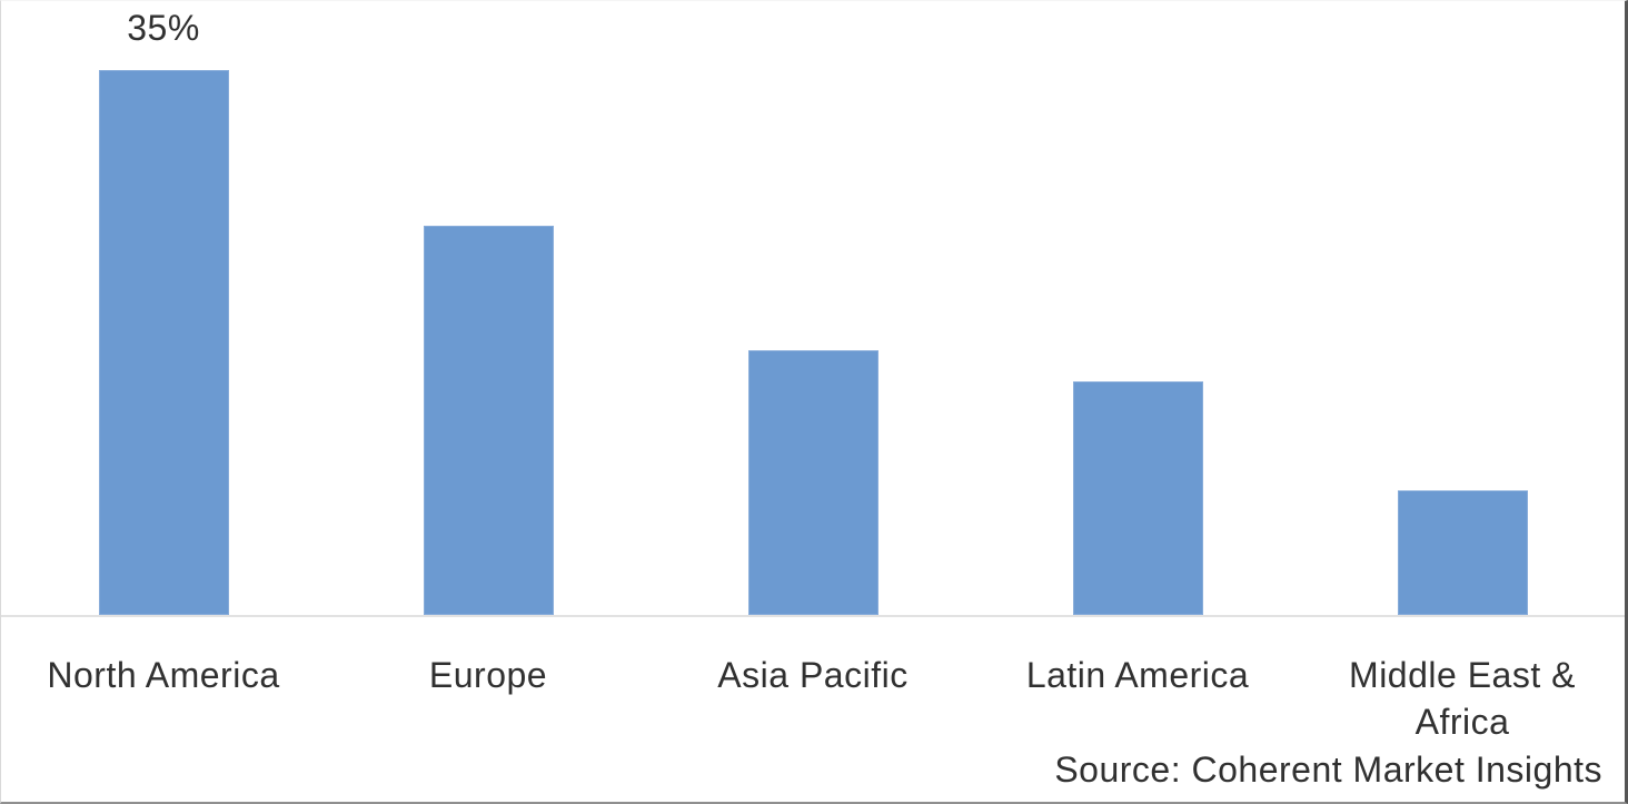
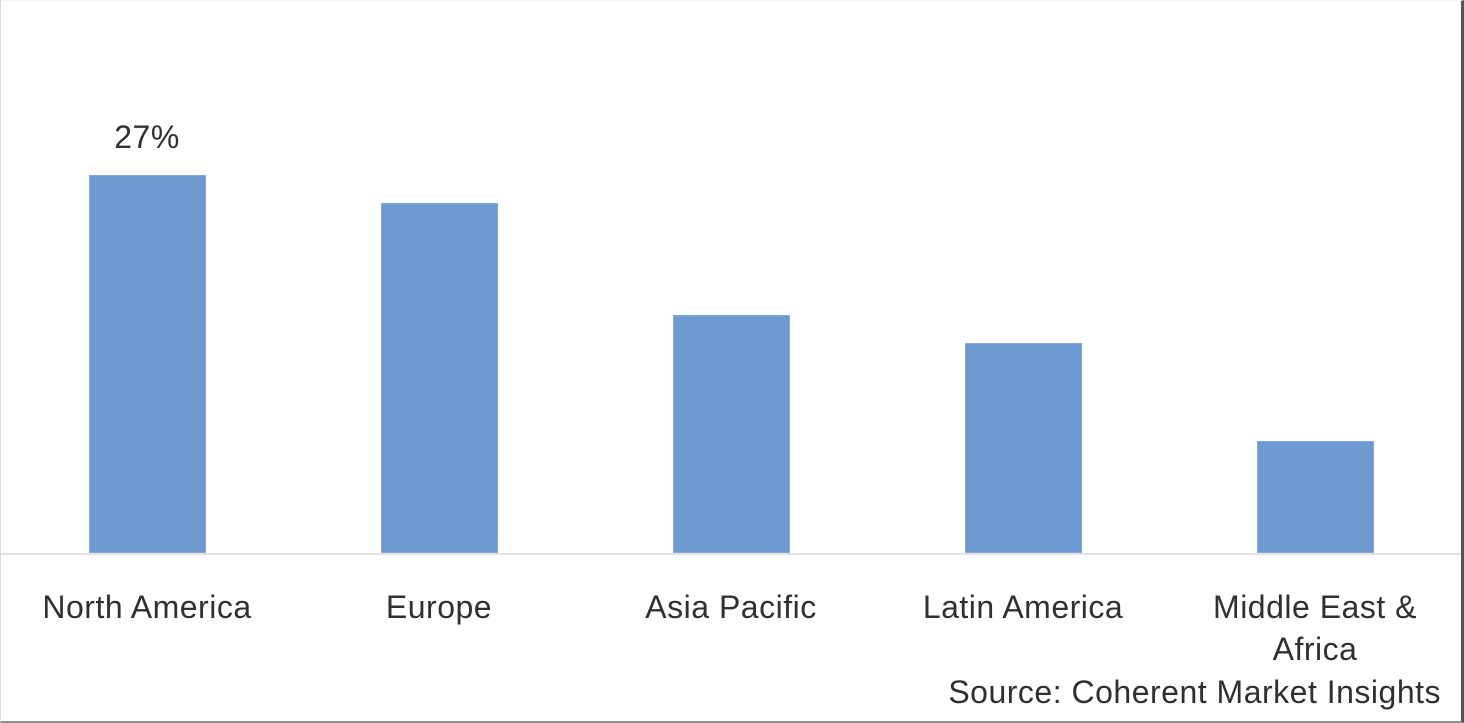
North America: 35% -> 27%
